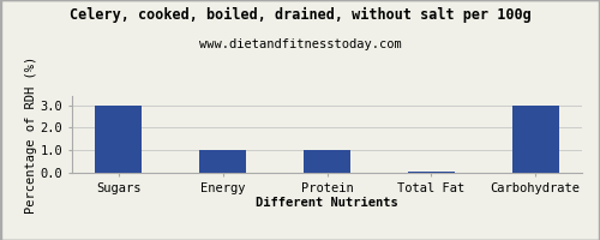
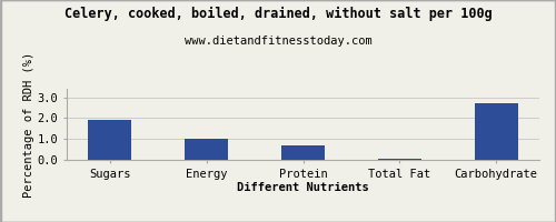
Sugars: 3.0 -> 1.9
Protein: 1.0 -> 0.7
Carbohydrate: 3.0 -> 2.7
